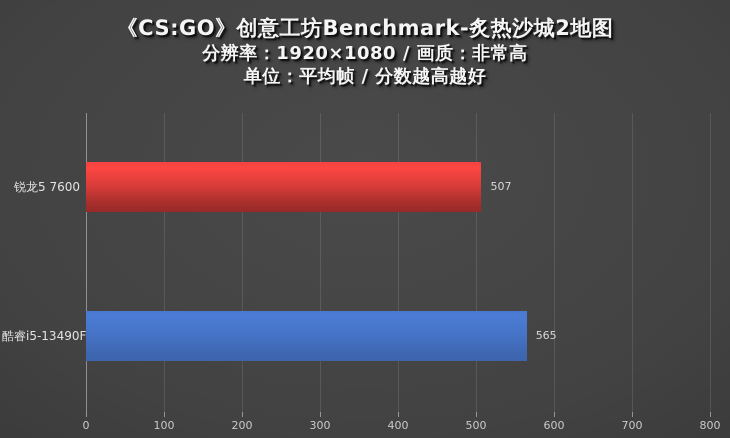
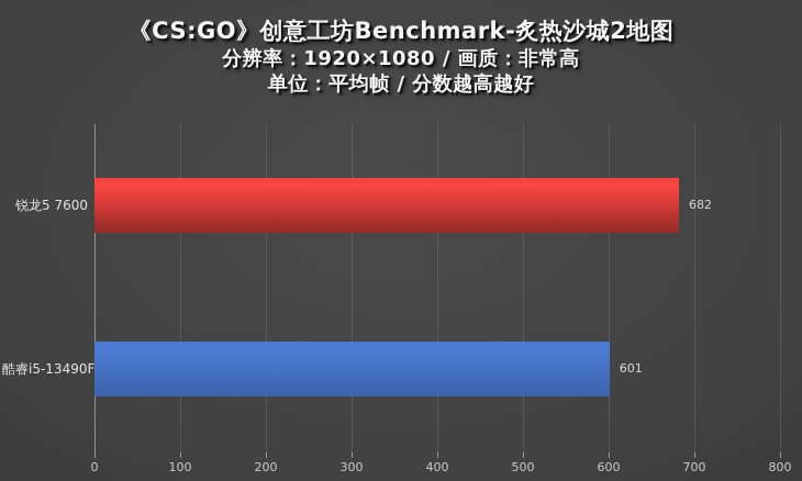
锐龙5 7600: 507 -> 682
酷睿i5-13490F: 565 -> 601
